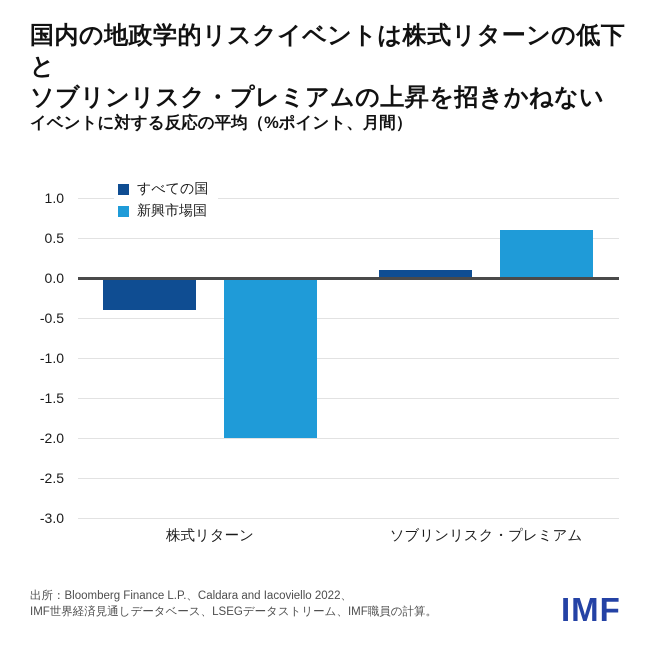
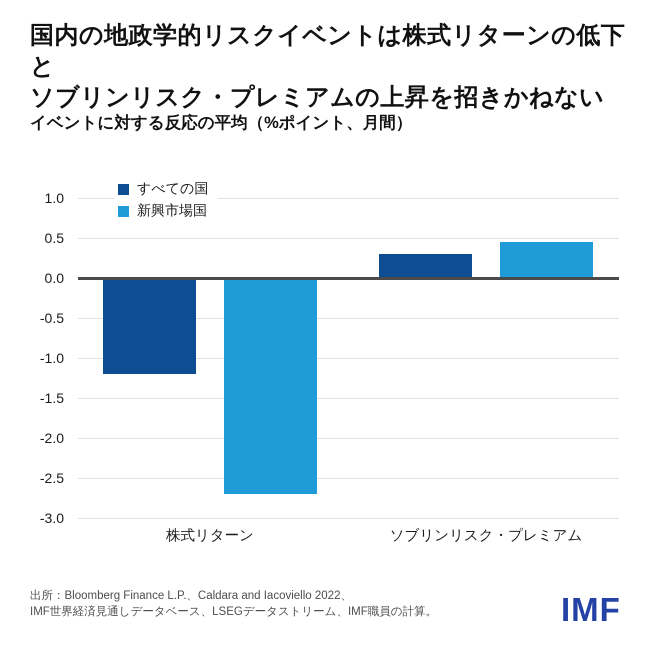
すべての国/株式リターン: -0.4 -> -1.2
新興市場国/株式リターン: -2.0 -> -2.7
すべての国/ソブリンリスク・プレミアム: 0.1 -> 0.3
新興市場国/ソブリンリスク・プレミアム: 0.6 -> 0.5
